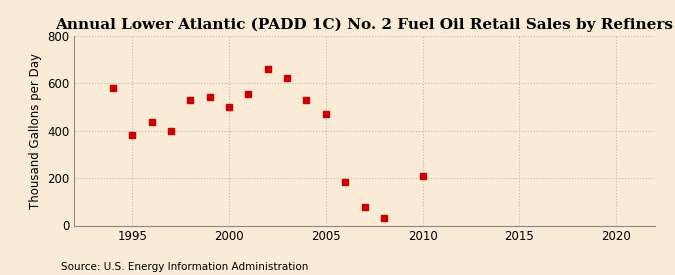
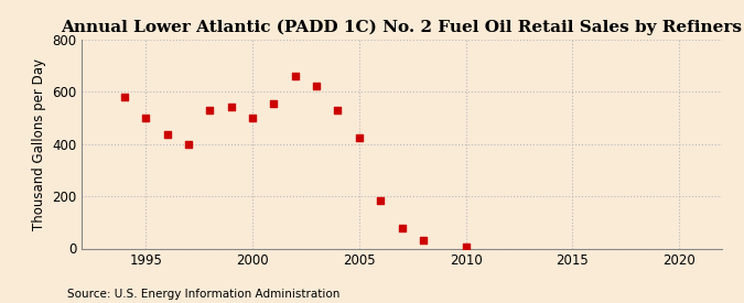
1995: 380 -> 500
2005: 470 -> 425
2010: 210 -> 5
